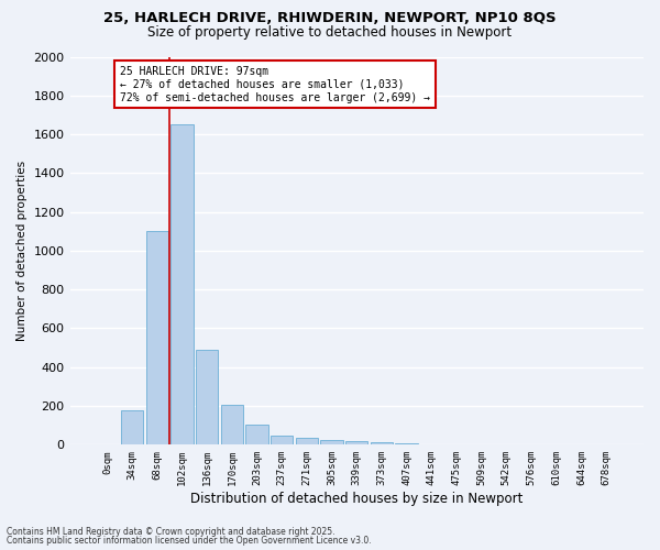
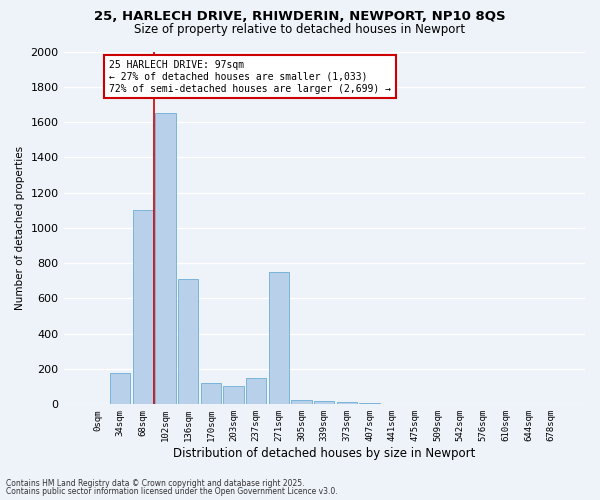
136sqm: 490 -> 710
170sqm: 200 -> 120
237sqm: 40 -> 150
271sqm: 40 -> 750
